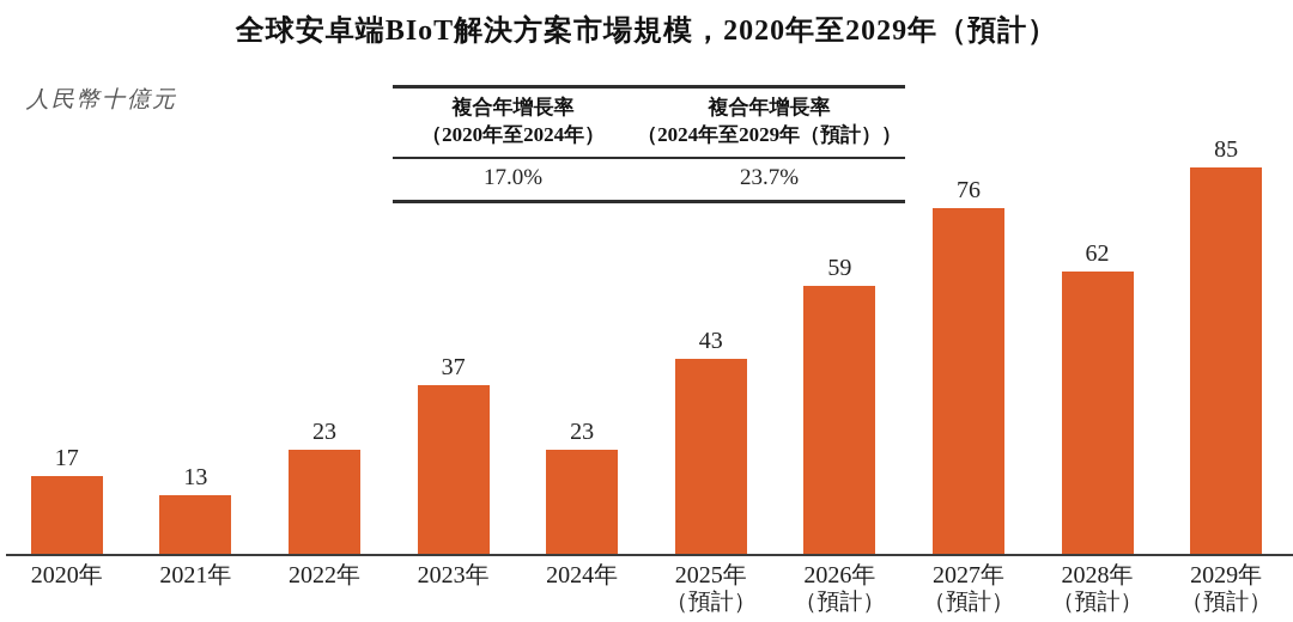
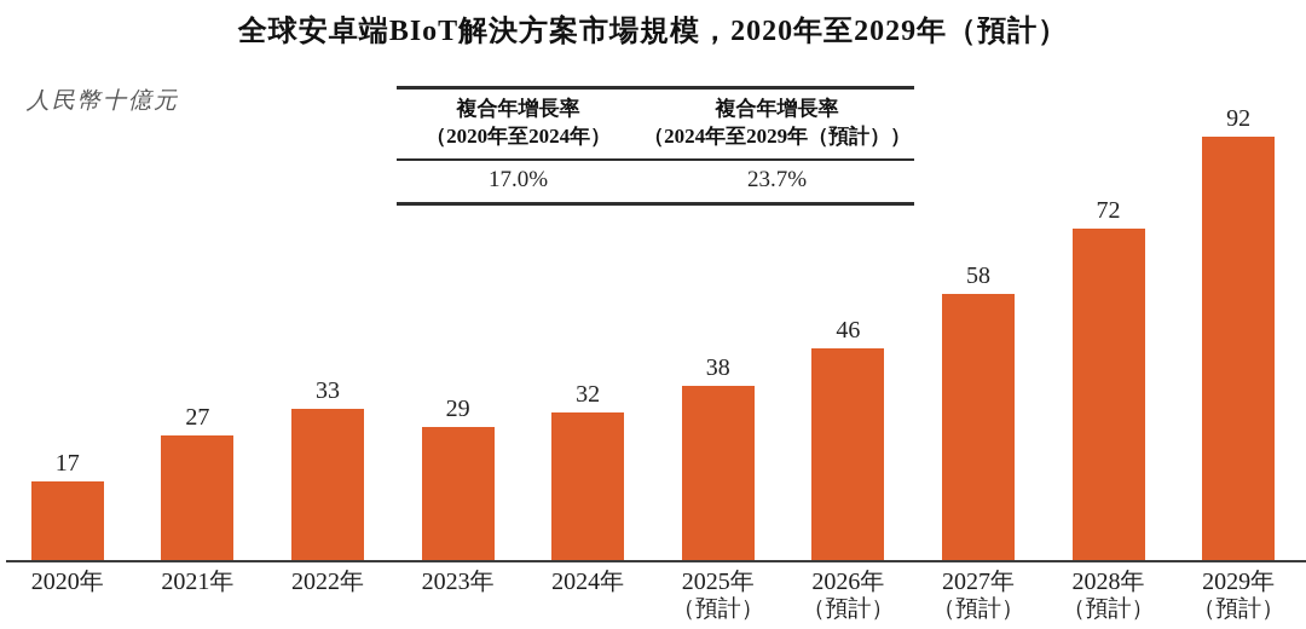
2021年: 13 -> 27
2022年: 23 -> 33
2023年: 37 -> 29
2024年: 23 -> 32
2025年: 43 -> 38
2026年: 59 -> 46
2027年: 76 -> 58
2028年: 62 -> 72
2029年: 85 -> 92
